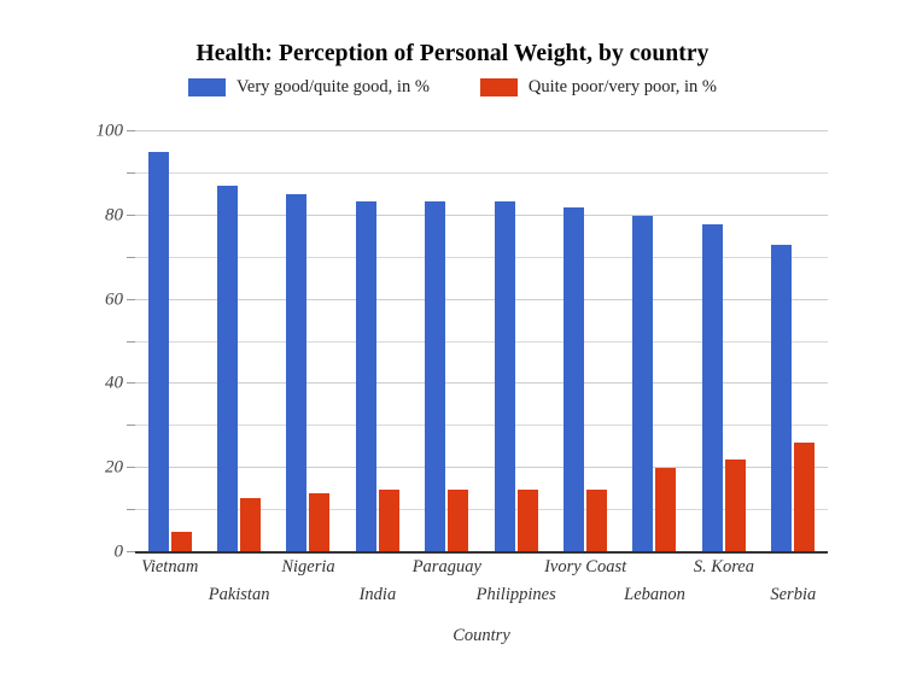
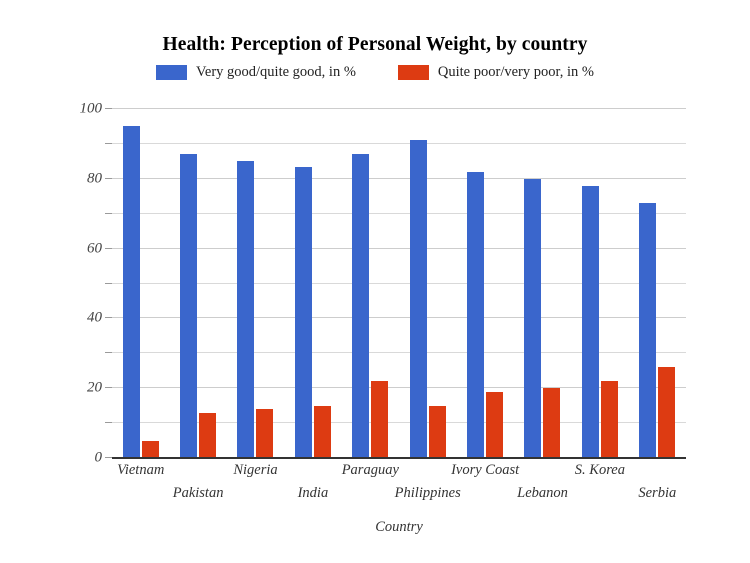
Very good/quite good, in %/Paraguay: 84 -> 87
Quite poor/very poor, in %/Paraguay: 15 -> 22
Very good/quite good, in %/Philippines: 84 -> 91
Quite poor/very poor, in %/Ivory Coast: 15 -> 19
